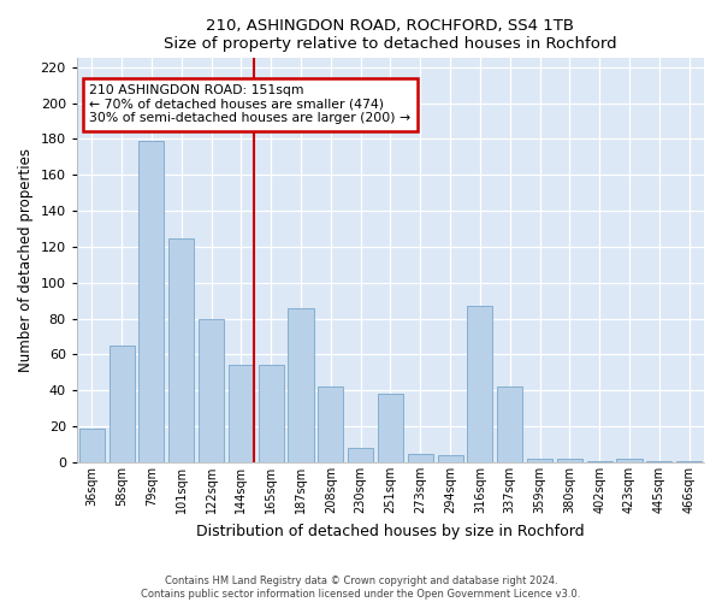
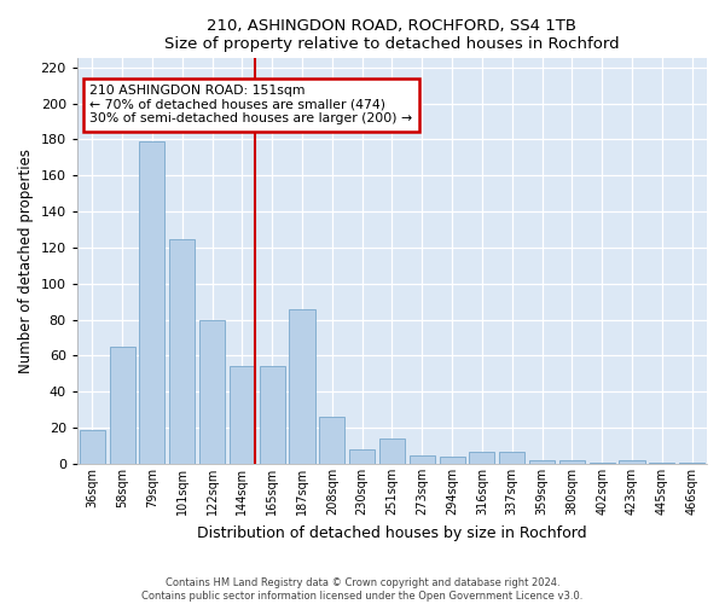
208sqm: 42 -> 26
251sqm: 38 -> 14
316sqm: 87 -> 7
337sqm: 42 -> 7
